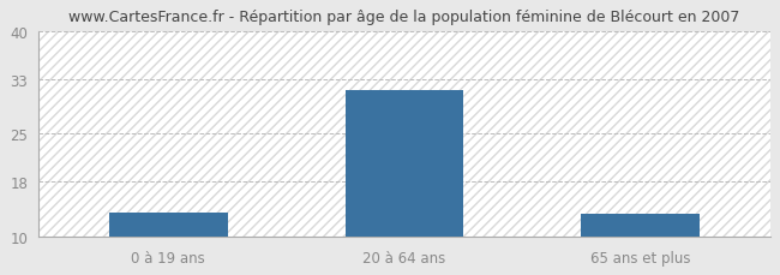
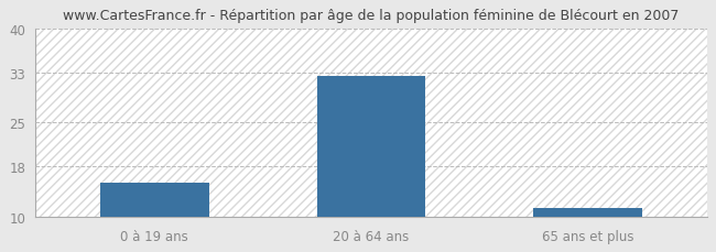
0 à 19 ans: 13.6 -> 15.5
20 à 64 ans: 31.4 -> 32.5
65 ans et plus: 13.4 -> 11.5
